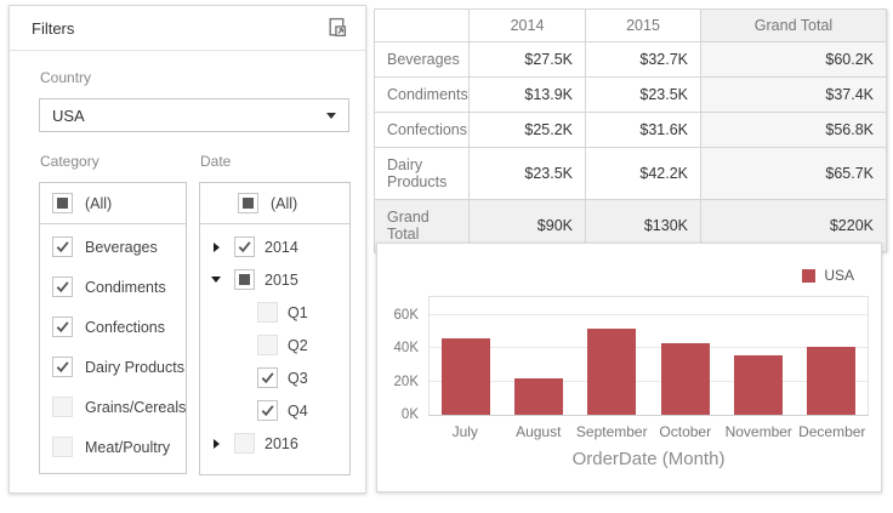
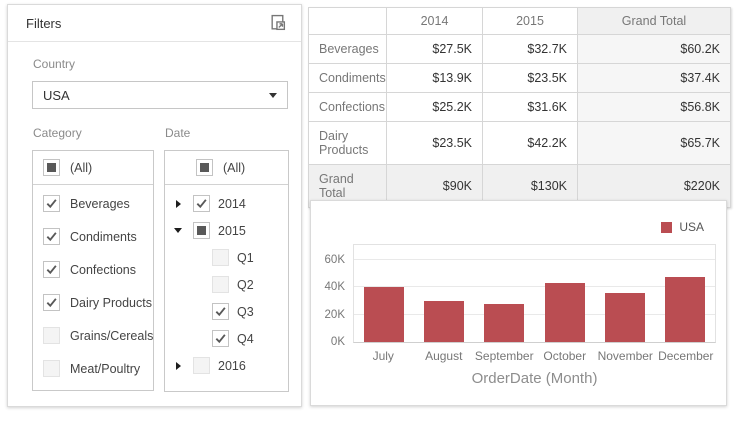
July: 46K -> 40K
August: 22K -> 30K
September: 52K -> 28K
December: 41K -> 47K
